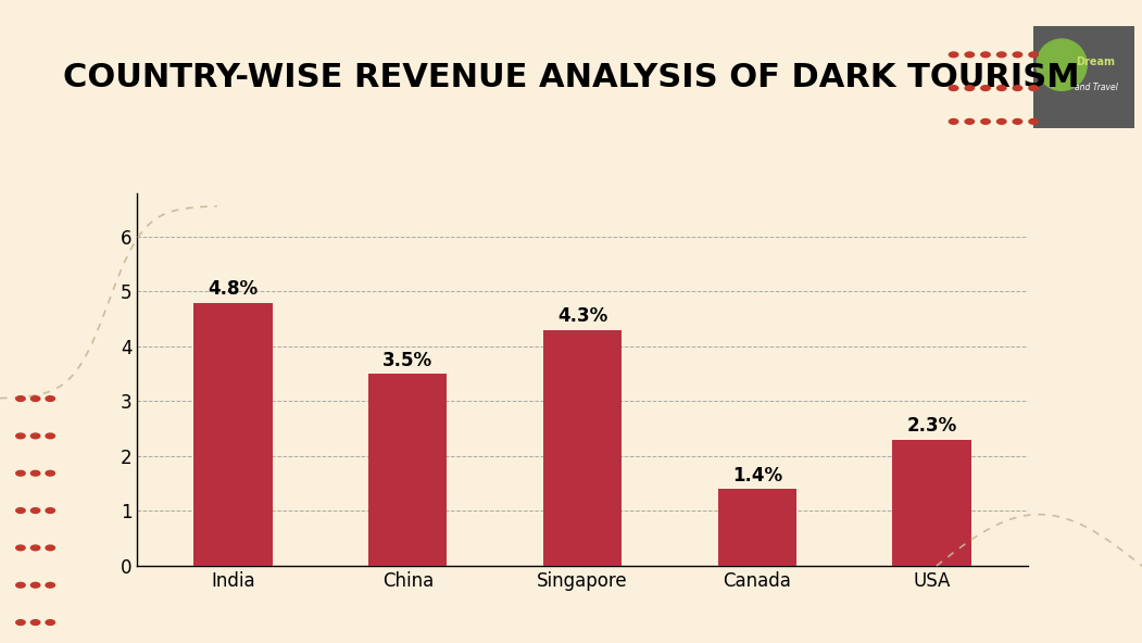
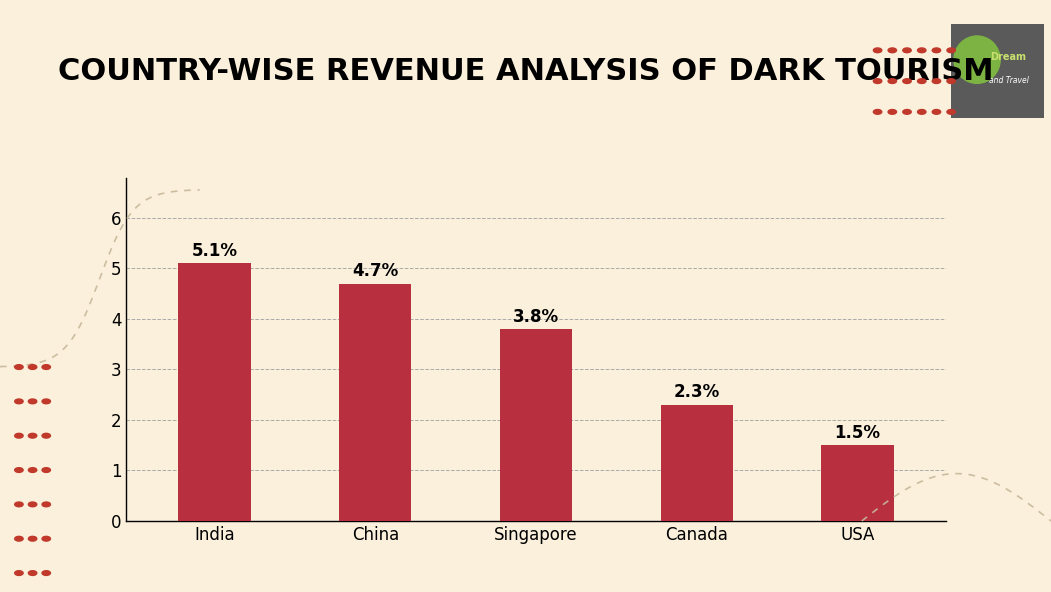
India: 4.8% -> 5.1%
China: 3.5% -> 4.7%
Singapore: 4.3% -> 3.8%
Canada: 1.4% -> 2.3%
USA: 2.3% -> 1.5%
